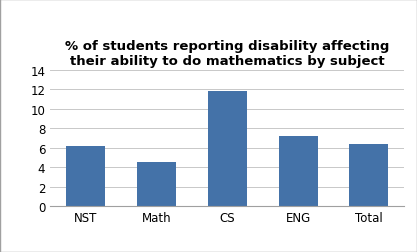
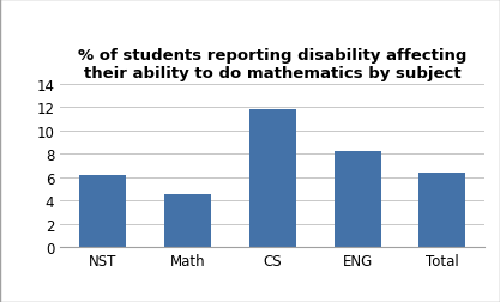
ENG: 7.2 -> 8.2
